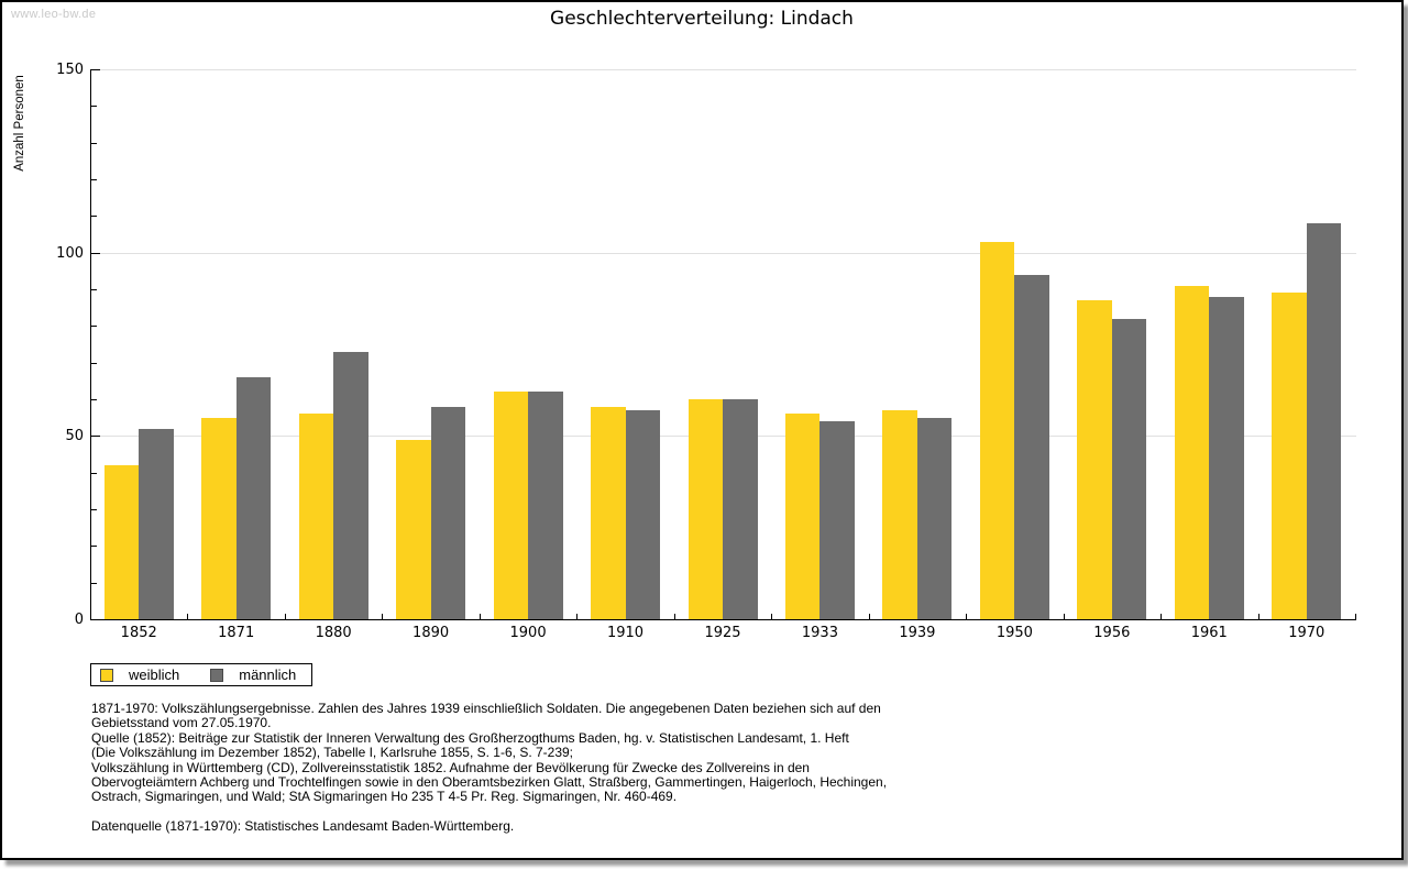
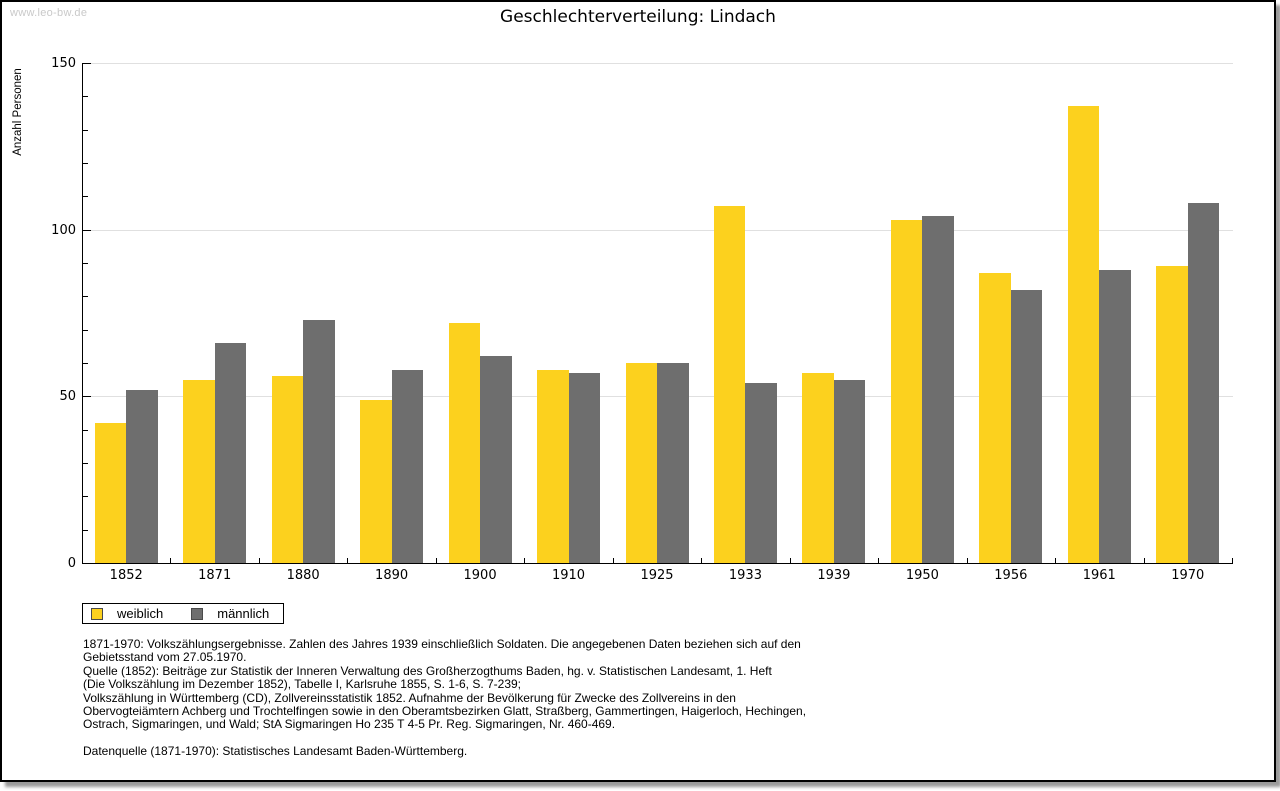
weiblich/1900: 62 -> 72
weiblich/1933: 56 -> 107
männlich/1950: 94 -> 104
weiblich/1961: 91 -> 137
